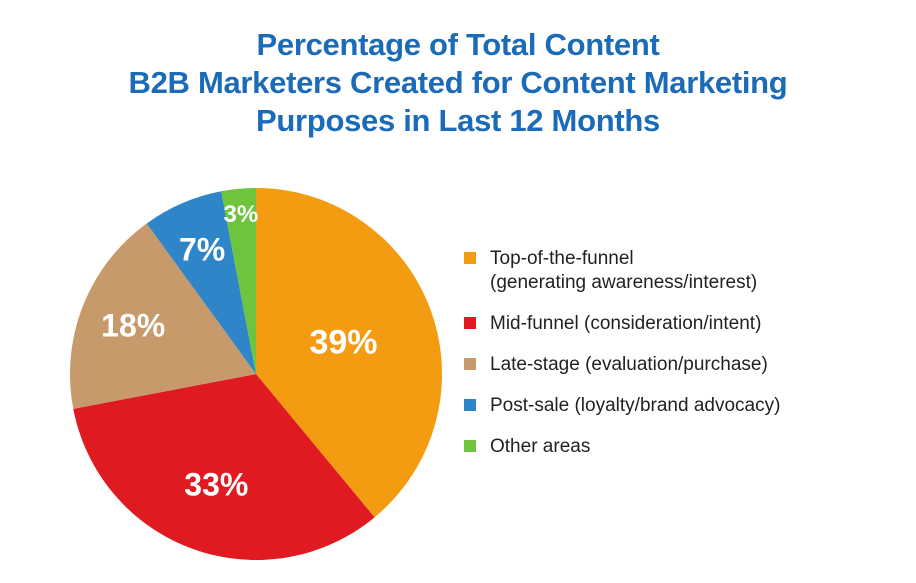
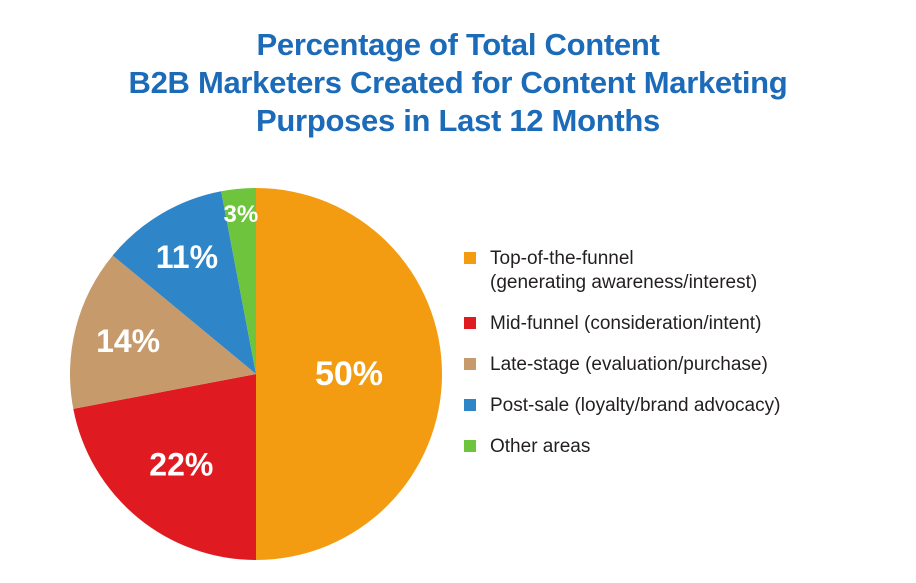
Top-of-the-funnel (generating awareness/interest): 39% -> 50%
Mid-funnel (consideration/intent): 33% -> 22%
Late-stage (evaluation/purchase): 18% -> 14%
Post-sale (loyalty/brand advocacy): 7% -> 11%
